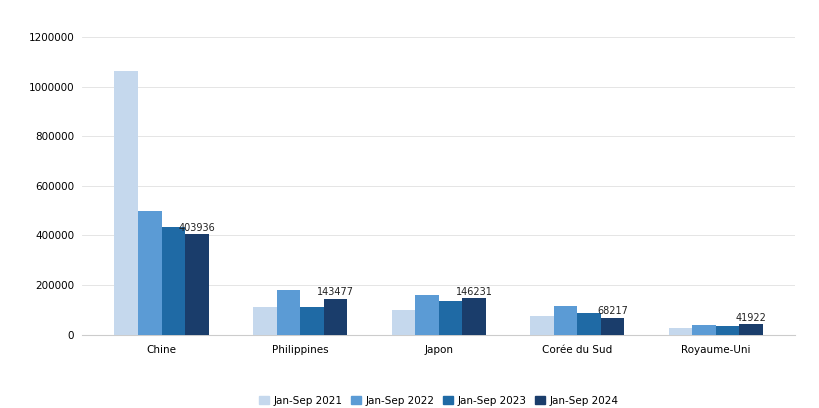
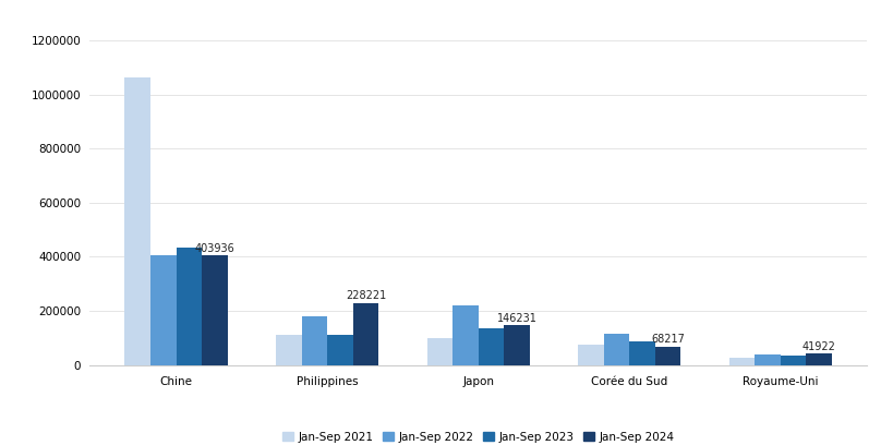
Jan-Sep 2022/Chine: 500000 -> 405000
Jan-Sep 2024/Philippines: 143477 -> 228221
Jan-Sep 2022/Japon: 160000 -> 220000
